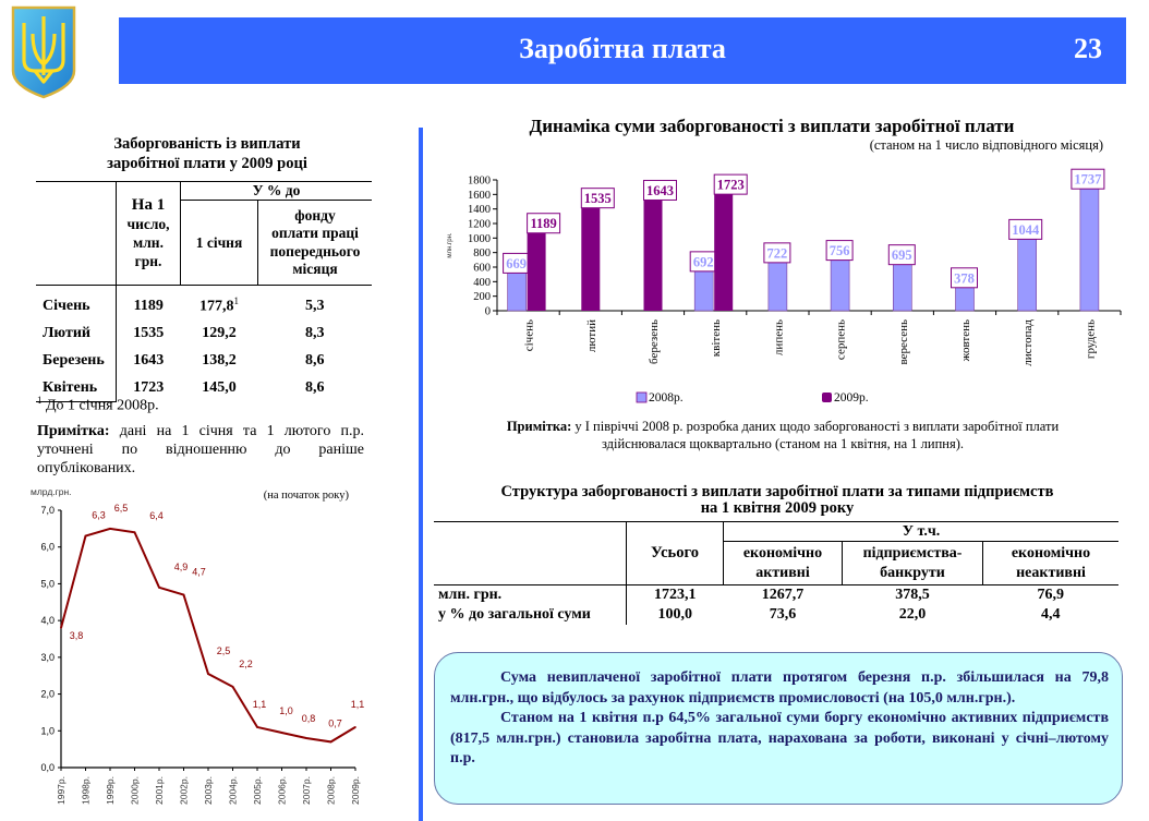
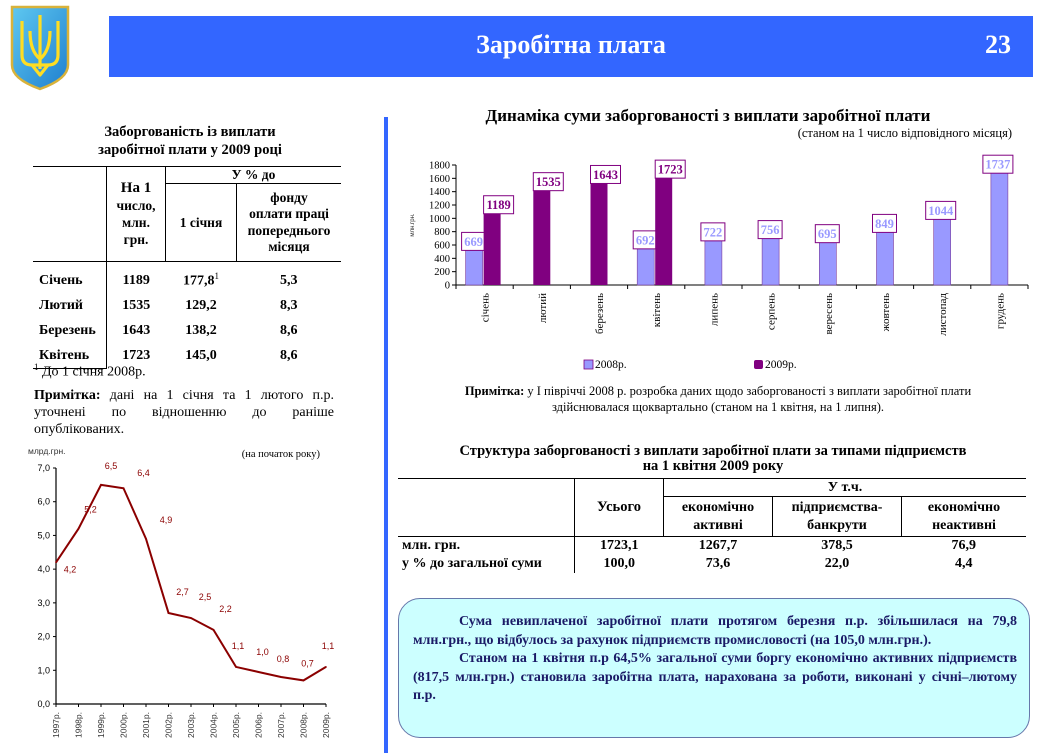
Динаміка суми заборгованості з виплати заробітної плати/2008р./жовтень: 378 -> 849
(на початок року)/1997р.: 3,8 -> 4,2
(на початок року)/1998р.: 6,3 -> 5,2
(на початок року)/2002р.: 4,7 -> 2,7
